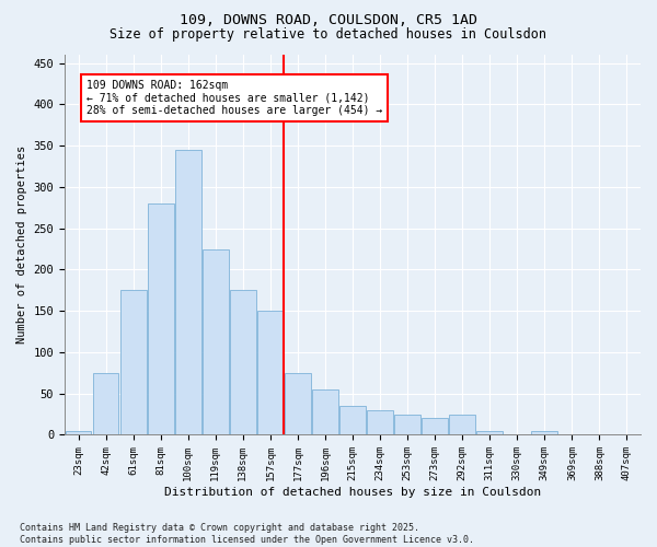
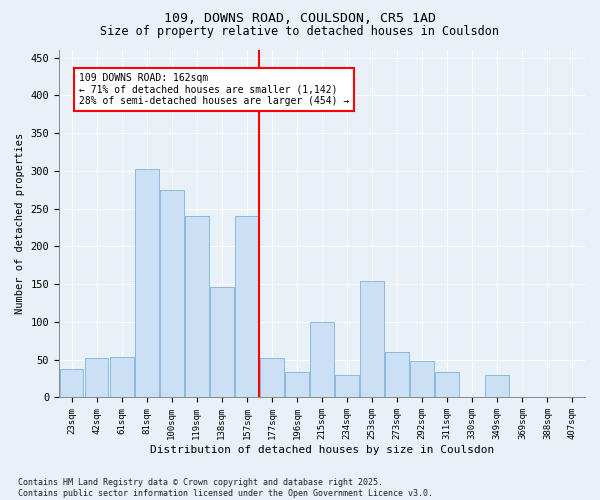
23sqm: 5 -> 38
42sqm: 75 -> 52
61sqm: 175 -> 54
81sqm: 280 -> 302
100sqm: 345 -> 274
119sqm: 225 -> 240
138sqm: 175 -> 146
157sqm: 150 -> 240
177sqm: 75 -> 52
196sqm: 55 -> 34
215sqm: 35 -> 100
253sqm: 25 -> 154
273sqm: 20 -> 60
292sqm: 25 -> 48
311sqm: 5 -> 34
349sqm: 5 -> 30
